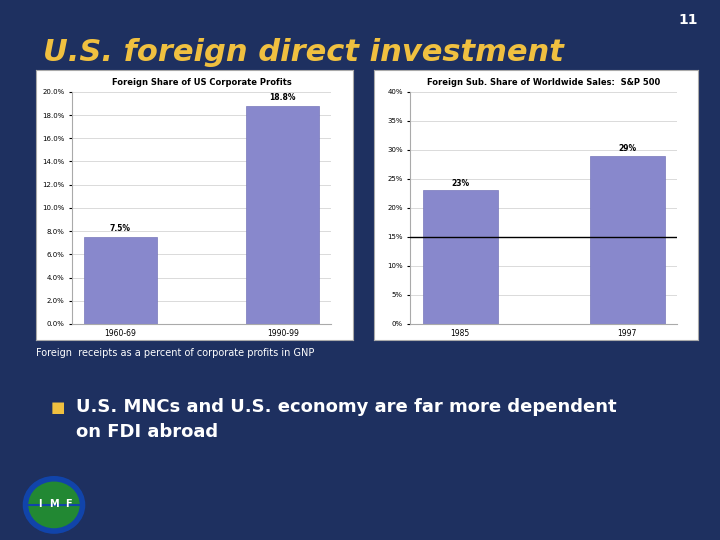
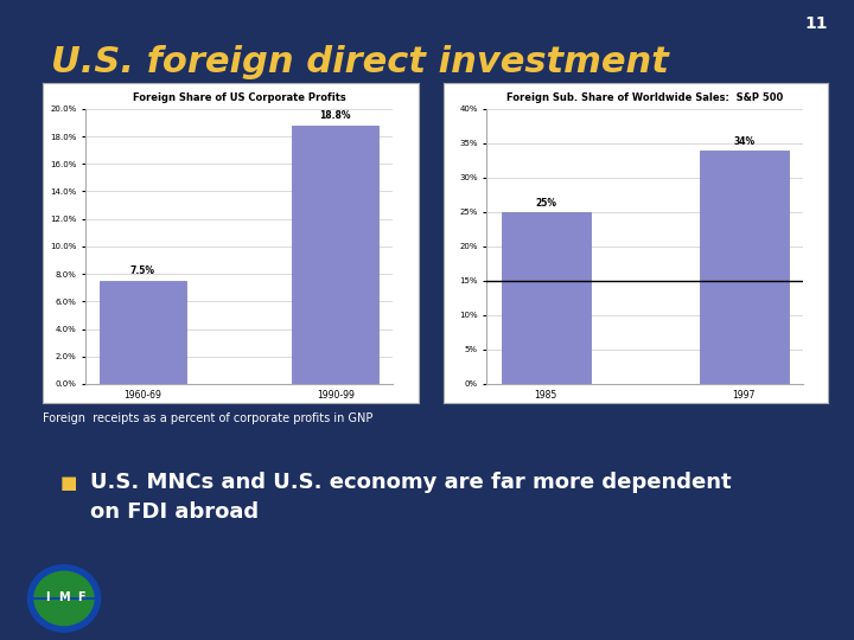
Foreign Sub. Share of Worldwide Sales: S&P 500/1985: 23% -> 25%
Foreign Sub. Share of Worldwide Sales: S&P 500/1997: 29% -> 34%
